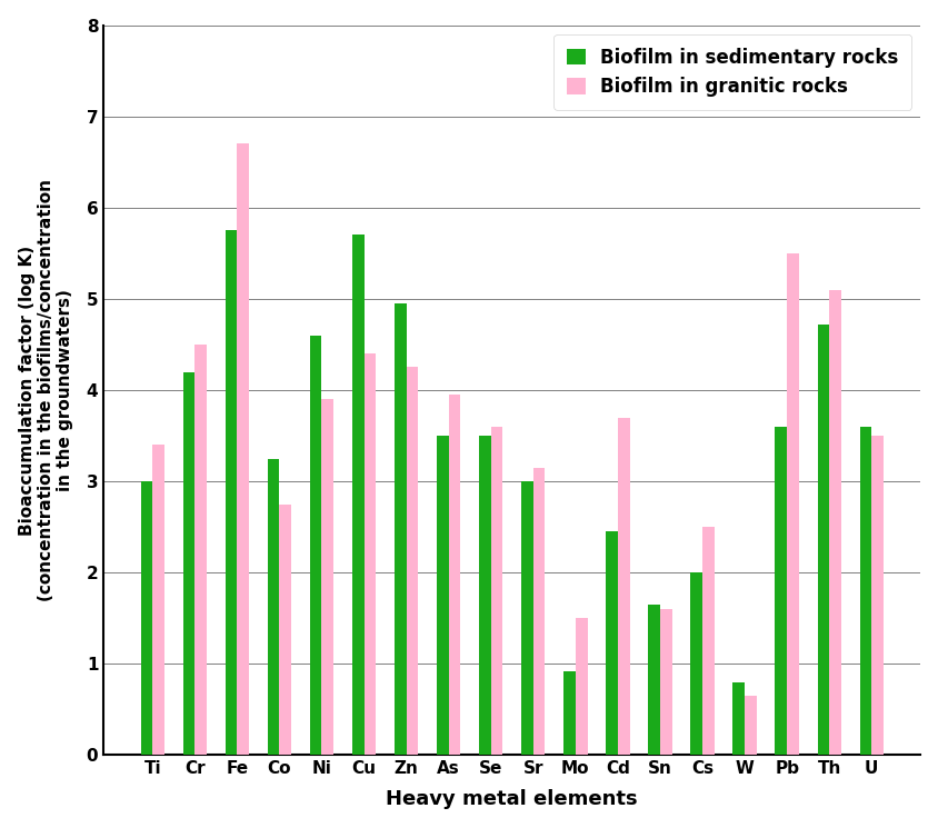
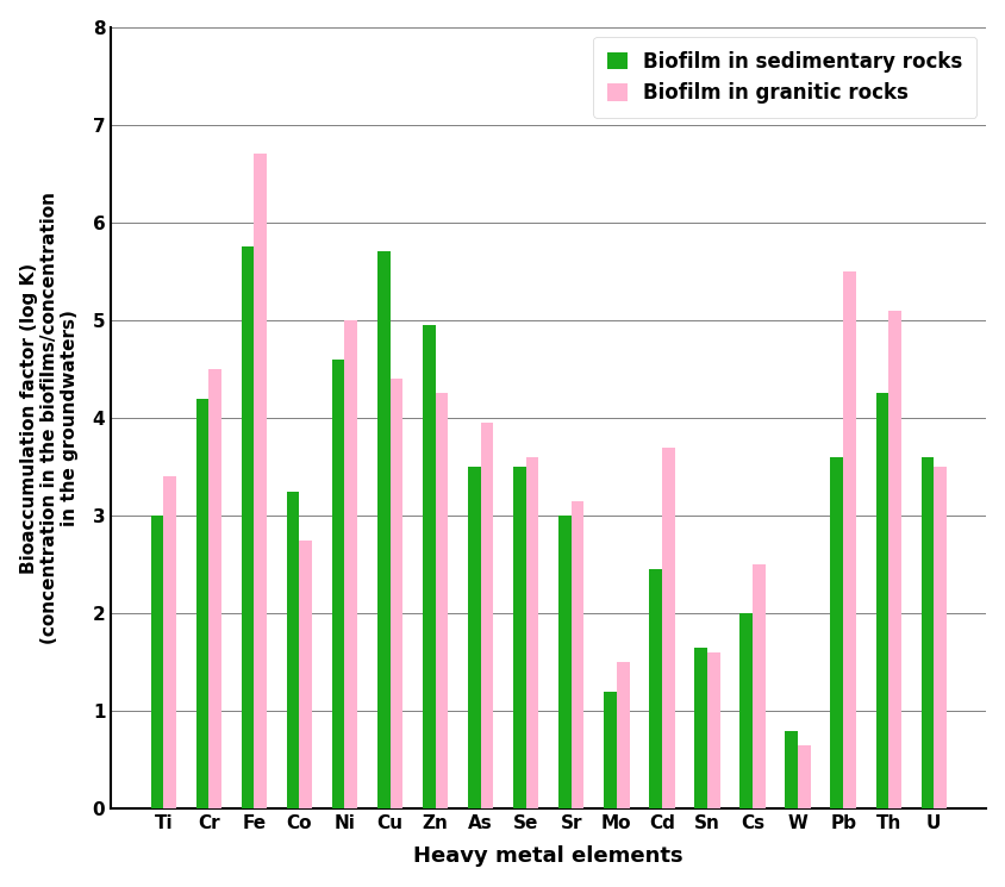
Biofilm in granitic rocks/Ni: 3.90 -> 5.00
Biofilm in sedimentary rocks/Mo: 0.92 -> 1.20
Biofilm in sedimentary rocks/Th: 4.72 -> 4.25
